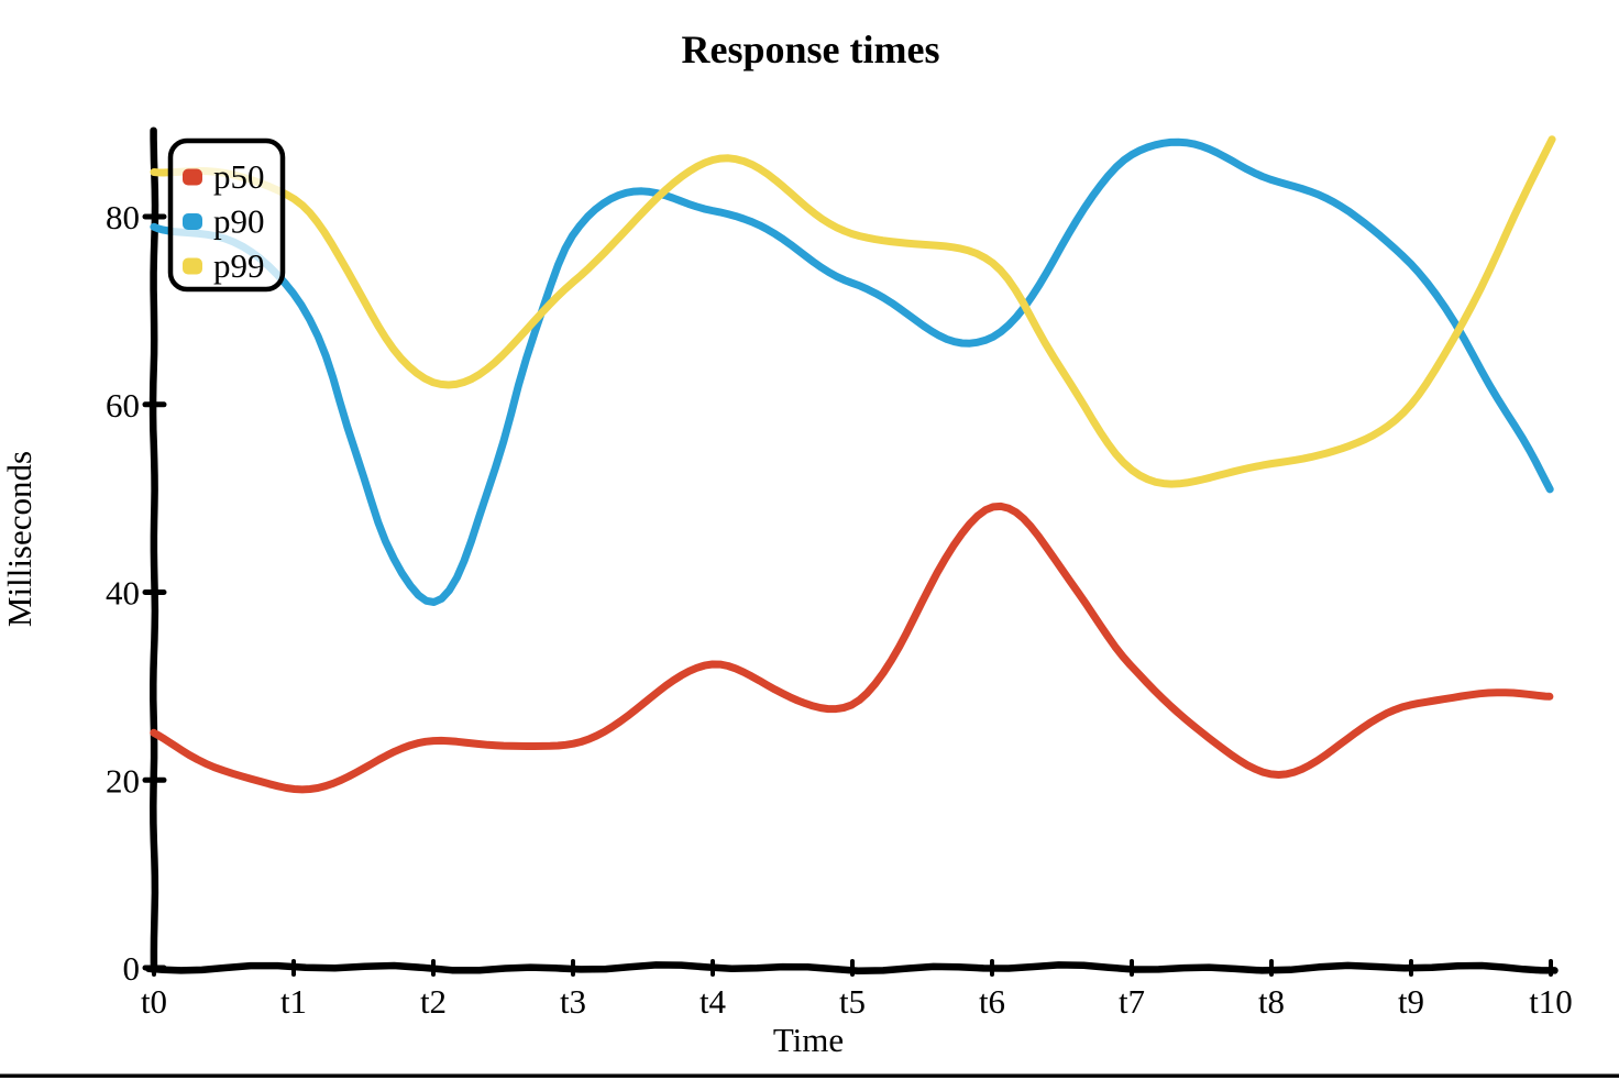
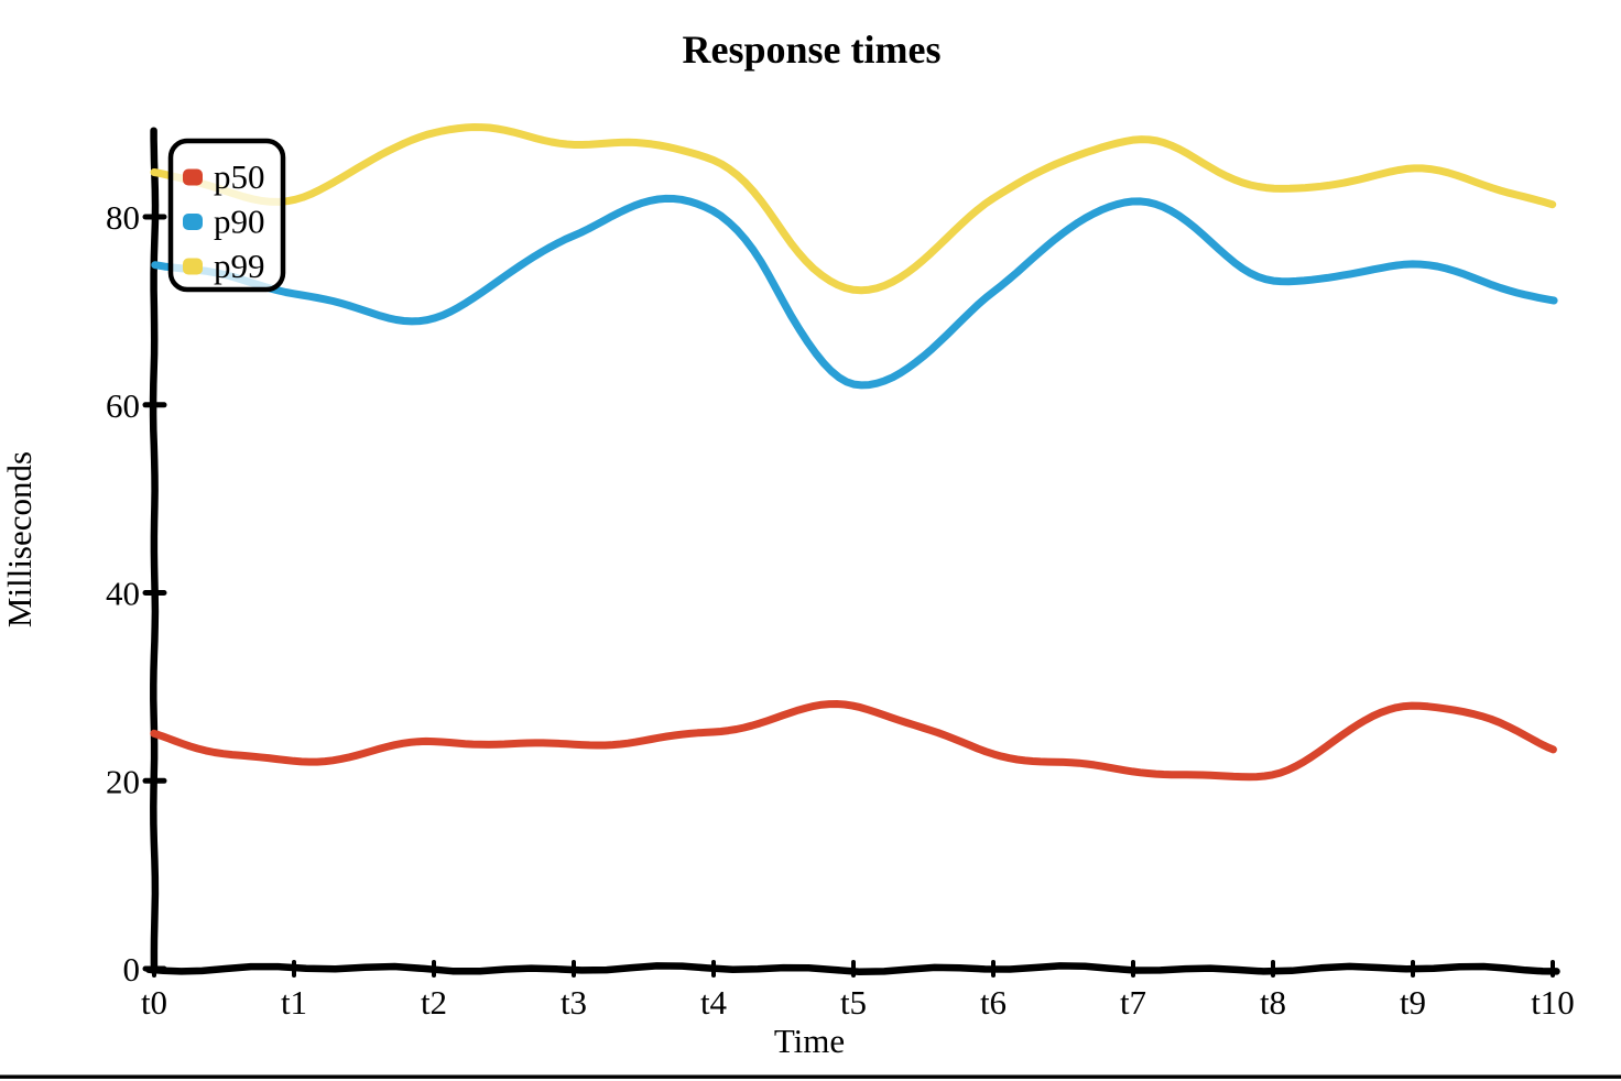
p90/t0: 79 -> 75
p50/t1: 19 -> 22
p90/t2: 39 -> 70
p99/t2: 62 -> 89
p99/t3: 73 -> 88
p50/t4: 32 -> 25
p90/t5: 73 -> 62
p99/t5: 78 -> 72
p50/t6: 49 -> 23
p90/t6: 67 -> 72
p99/t6: 75 -> 82
p50/t7: 32 -> 21
p90/t7: 87 -> 82
p99/t7: 53 -> 88
p90/t8: 84 -> 73
p99/t8: 54 -> 83
p99/t9: 60 -> 85
p50/t10: 29 -> 24
p90/t10: 51 -> 71
p99/t10: 88 -> 81
